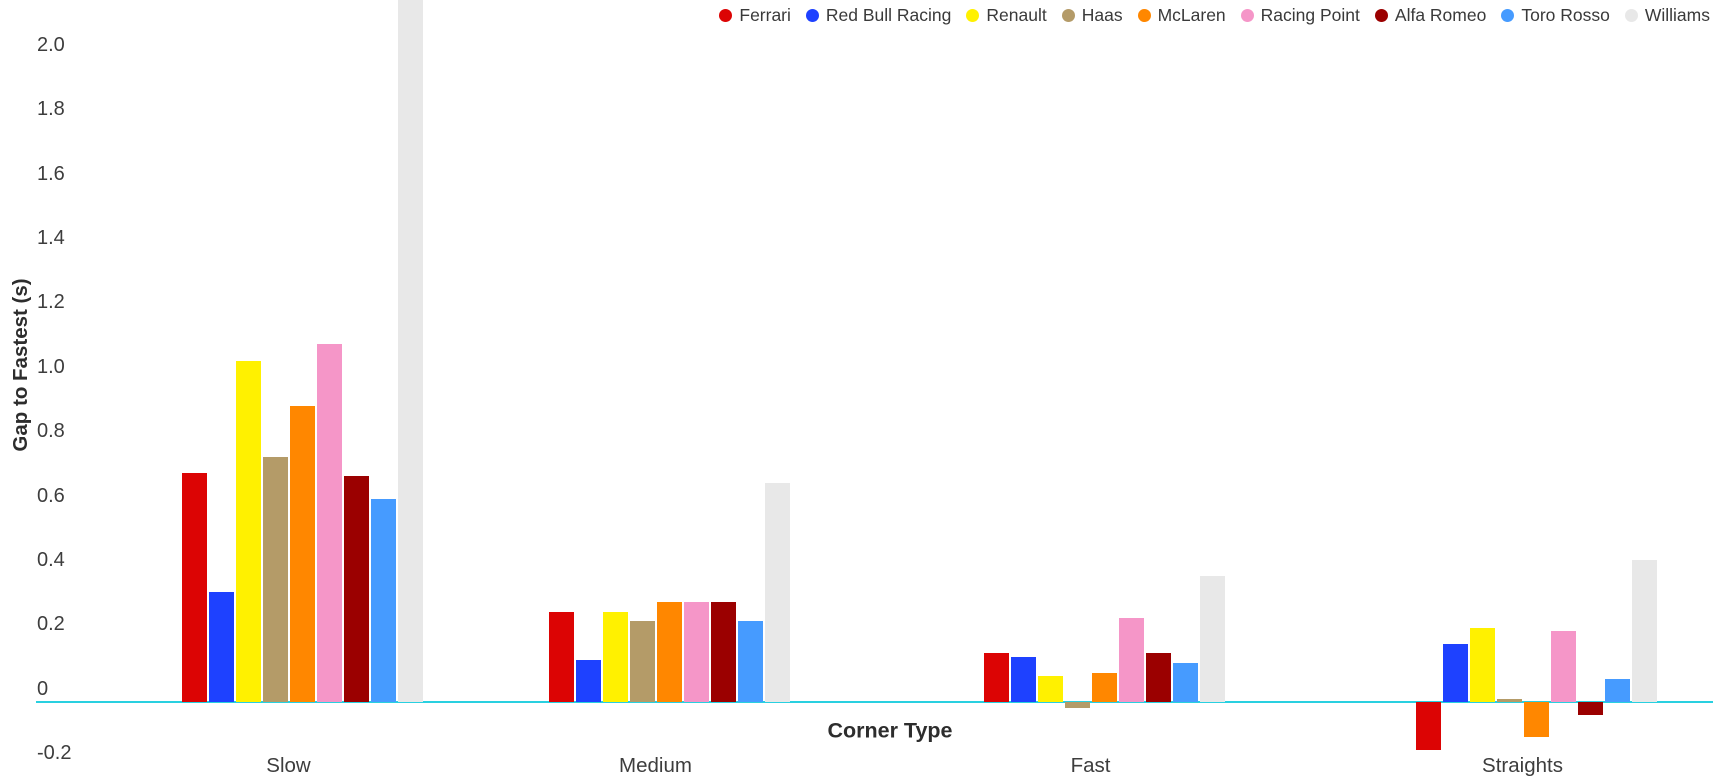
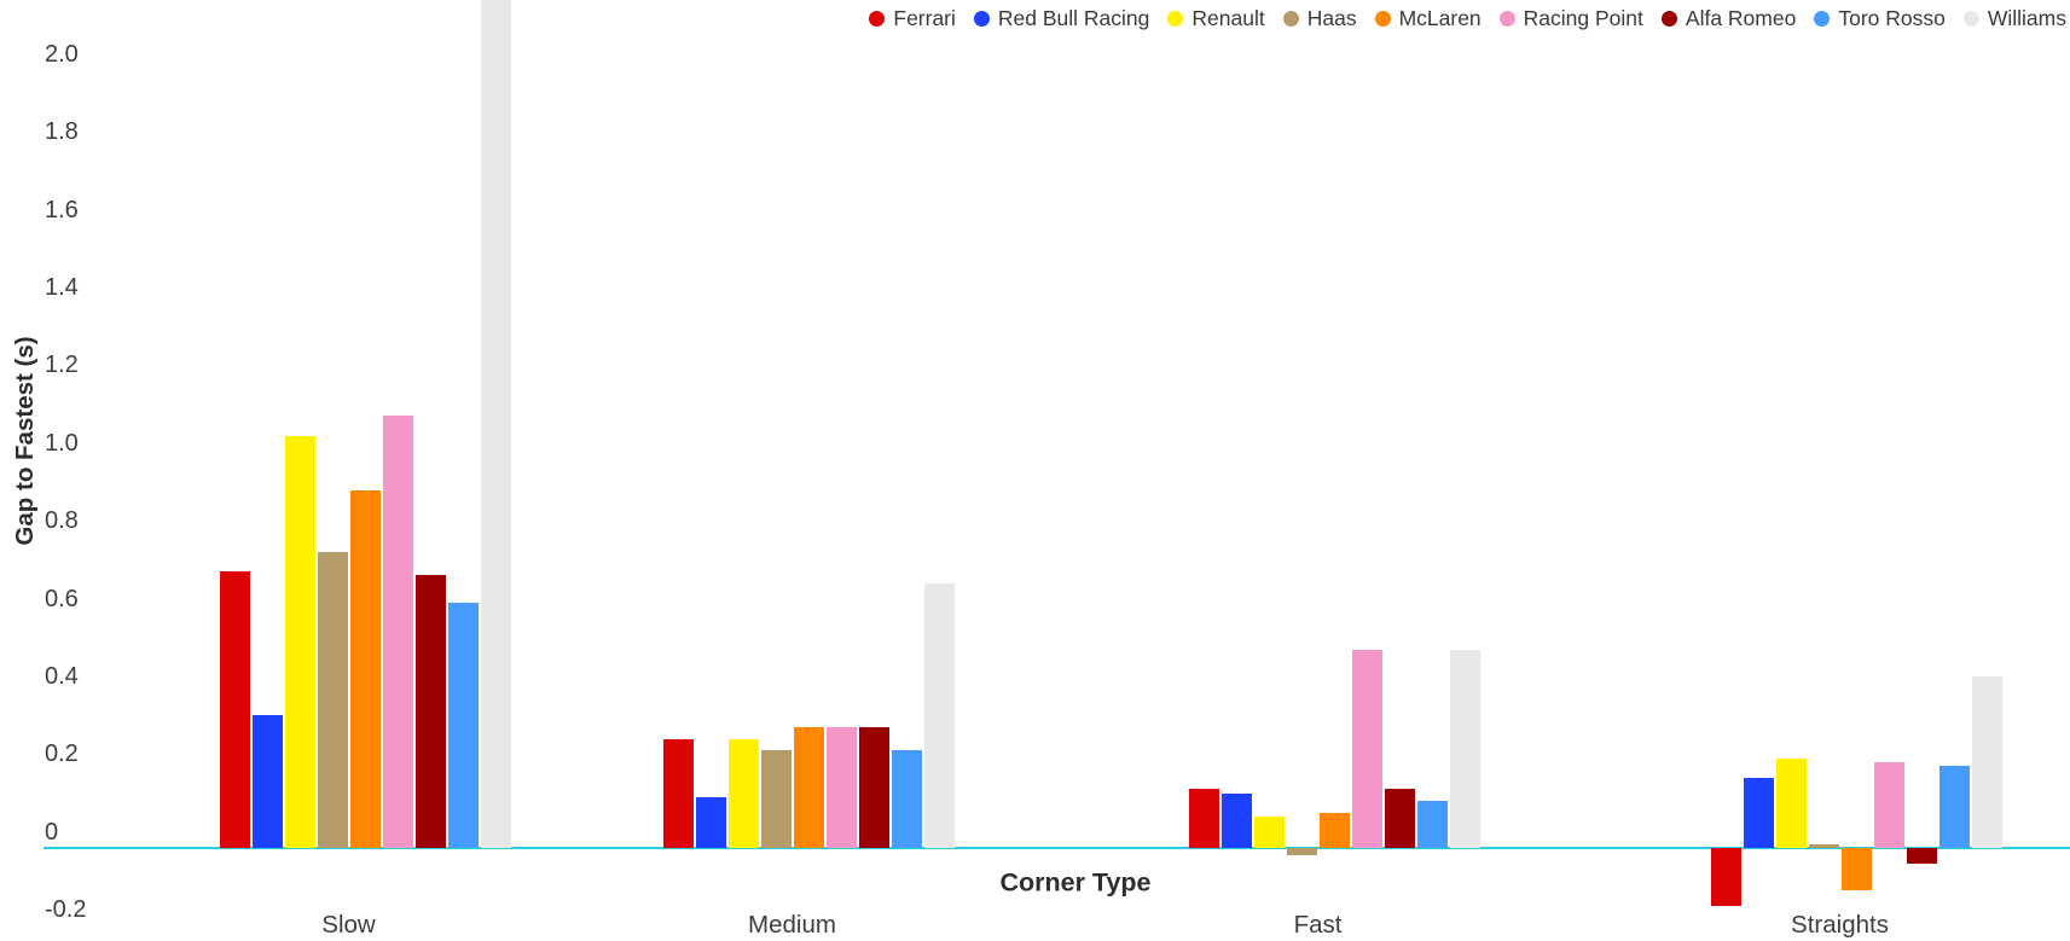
Racing Point/Fast: 0.26 -> 0.51
Williams/Fast: 0.39 -> 0.51
Toro Rosso/Straights: 0.07 -> 0.21
